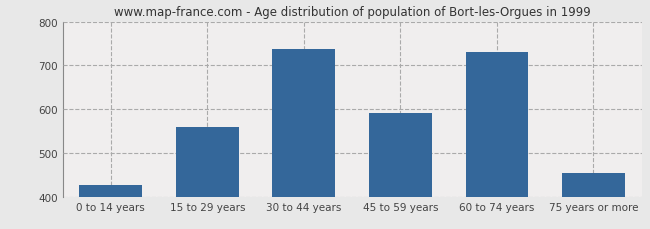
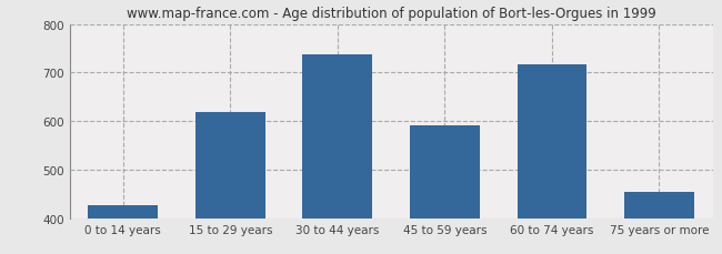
15 to 29 years: 560 -> 618
60 to 74 years: 730 -> 716
